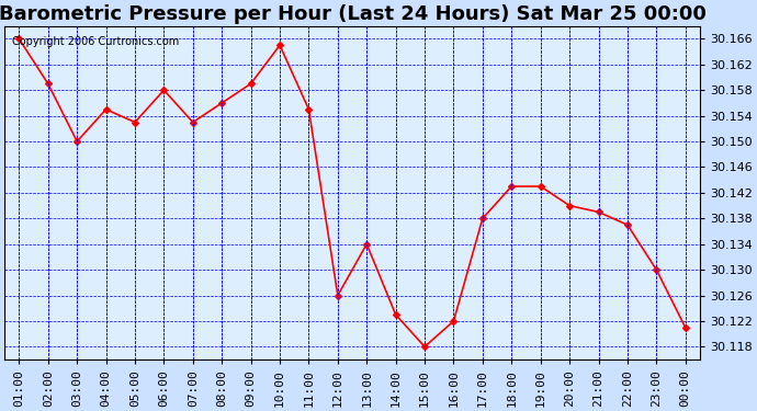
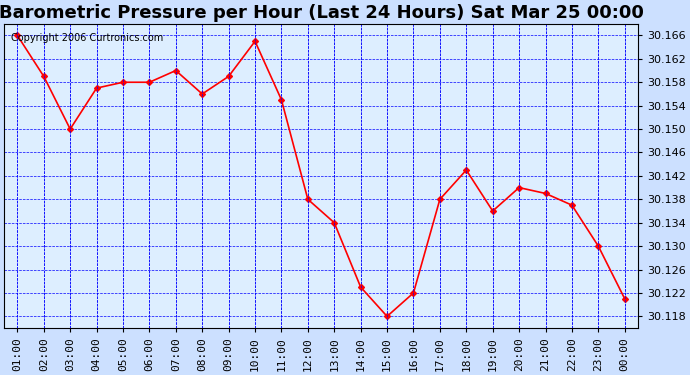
04:00: 30.155 -> 30.157
05:00: 30.153 -> 30.158
07:00: 30.153 -> 30.160
12:00: 30.126 -> 30.138
19:00: 30.143 -> 30.136
